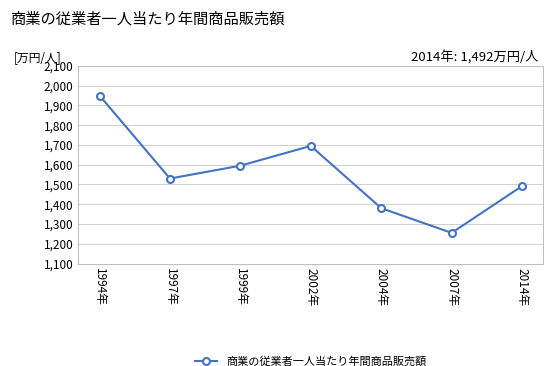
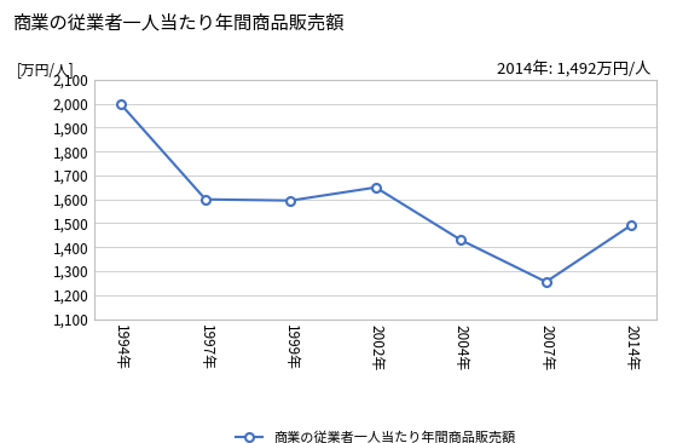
1994年: 1,950 -> 2,000
1997年: 1,530 -> 1,600
2002年: 1,700 -> 1,650
2004年: 1,380 -> 1,430
